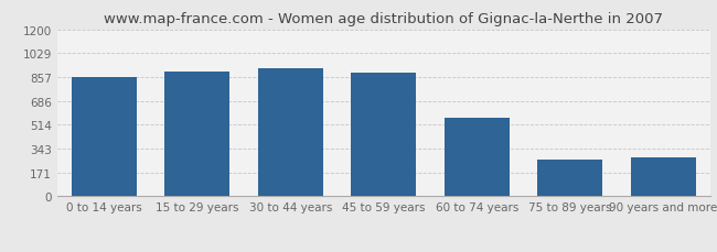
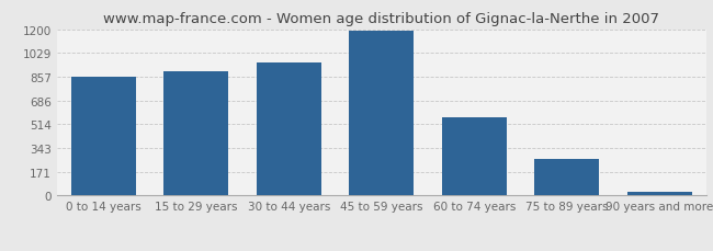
30 to 44 years: 920 -> 960
45 to 59 years: 890 -> 1190
90 years and more: 280 -> 30
